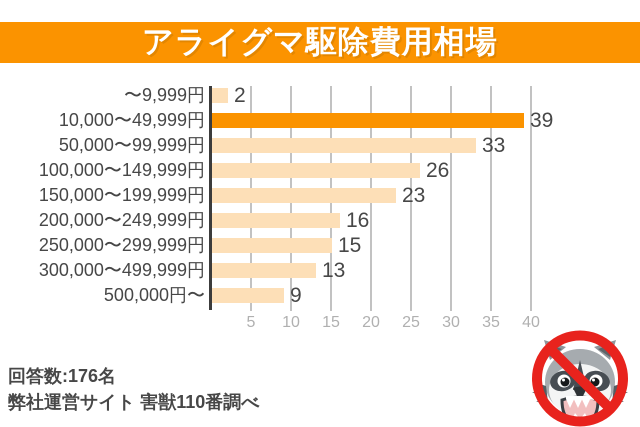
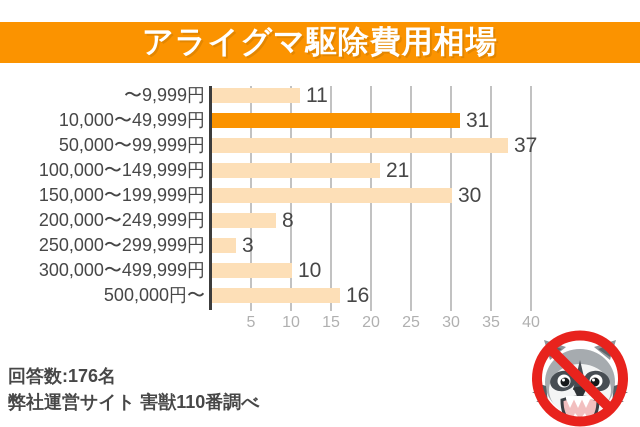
〜9,999円: 2 -> 11
10,000〜49,999円: 39 -> 31
50,000〜99,999円: 33 -> 37
100,000〜149,999円: 26 -> 21
150,000〜199,999円: 23 -> 30
200,000〜249,999円: 16 -> 8
250,000〜299,999円: 15 -> 3
300,000〜499,999円: 13 -> 10
500,000円〜: 9 -> 16
